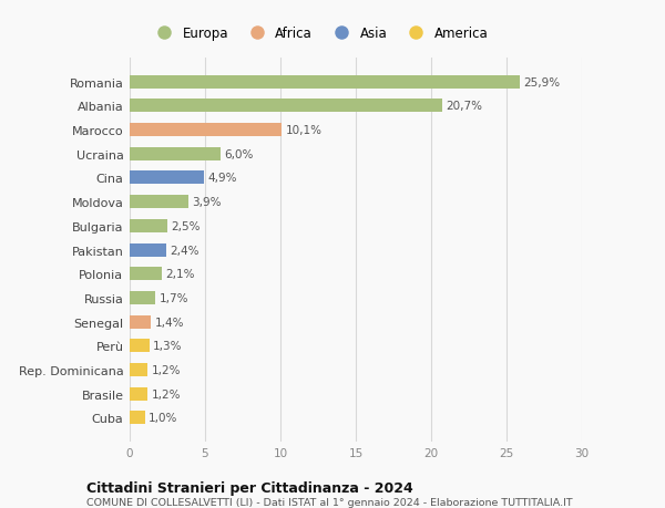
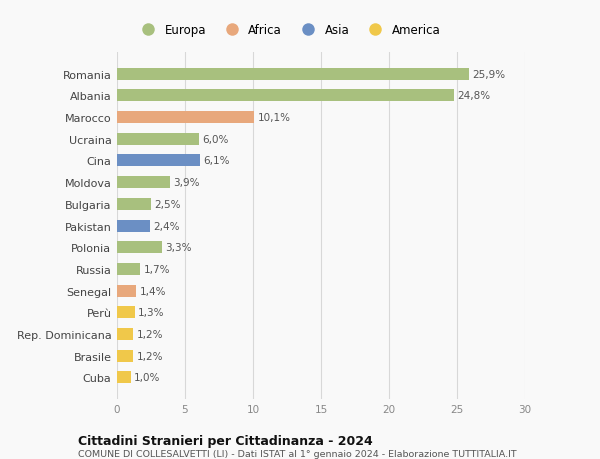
Albania: 20,7% -> 24,8%
Cina: 4,9% -> 6,1%
Polonia: 2,1% -> 3,3%
